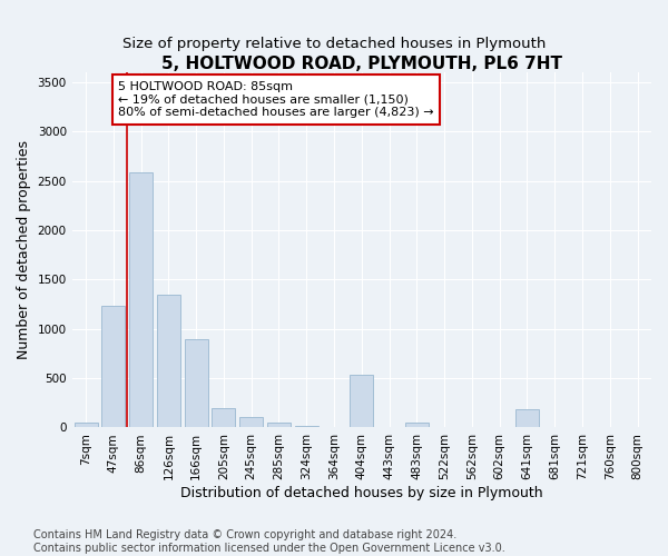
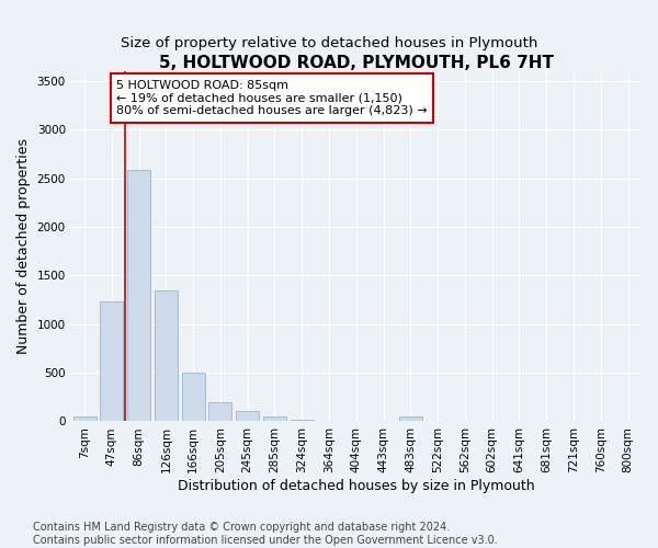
166sqm: 900 -> 500
404sqm: 540 -> 10
641sqm: 180 -> 0
